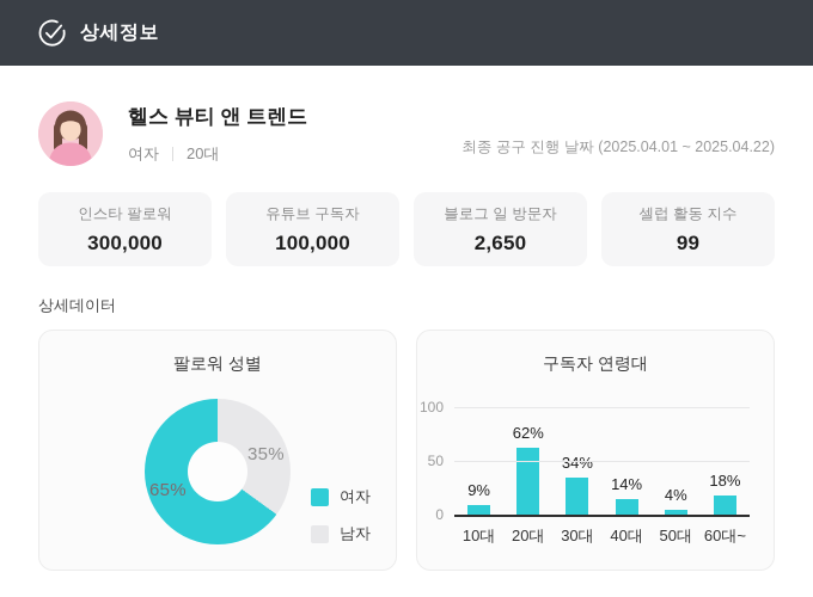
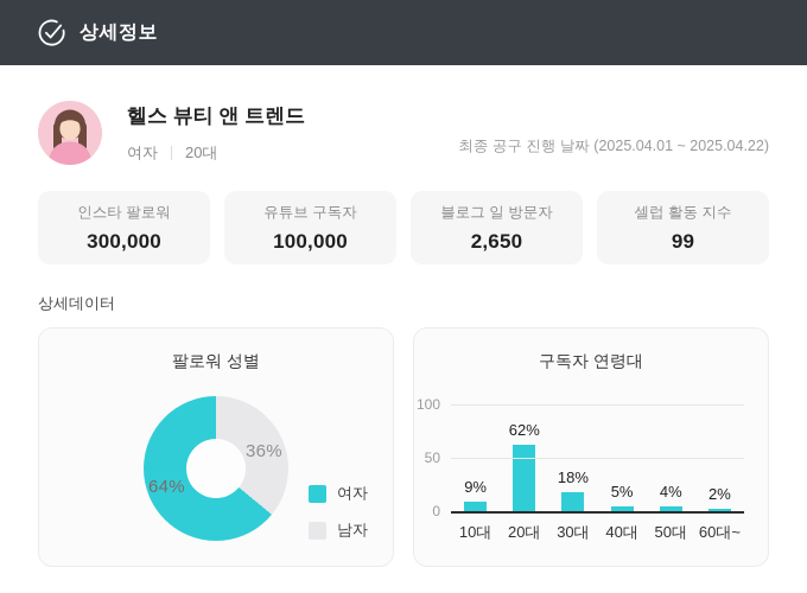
팔로워 성별/여자: 65% -> 64%
팔로워 성별/남자: 35% -> 36%
구독자 연령대/30대: 34% -> 18%
구독자 연령대/40대: 14% -> 5%
구독자 연령대/60대~: 18% -> 2%
